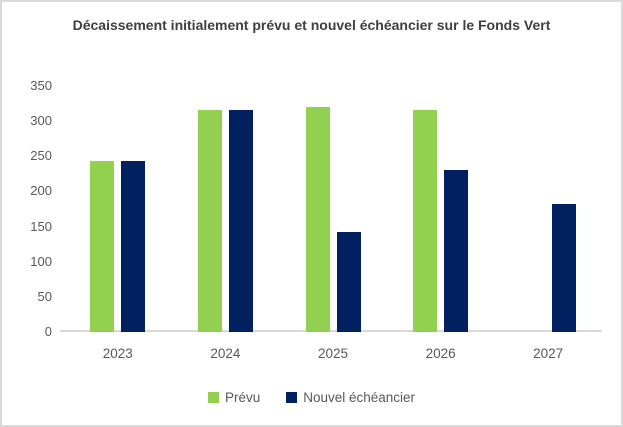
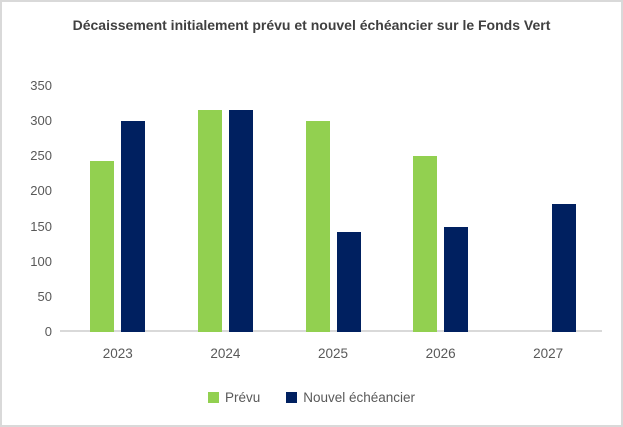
Nouvel échéancier/2023: 240 -> 300
Prévu/2025: 320 -> 300
Prévu/2026: 320 -> 250
Nouvel échéancier/2026: 230 -> 150
